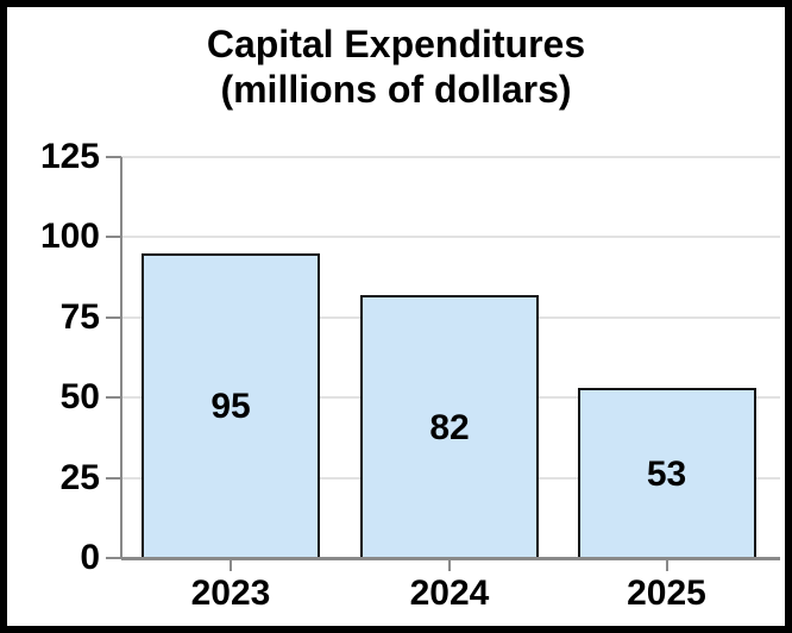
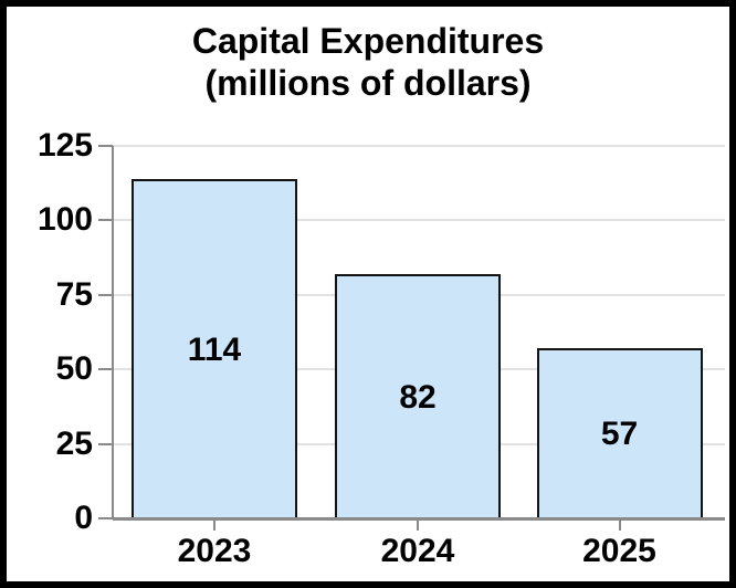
2023: 95 -> 114
2025: 53 -> 57
